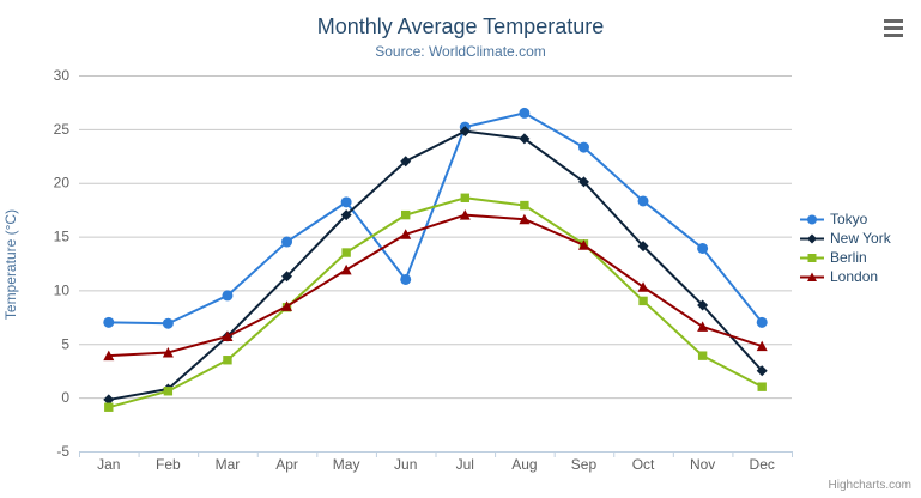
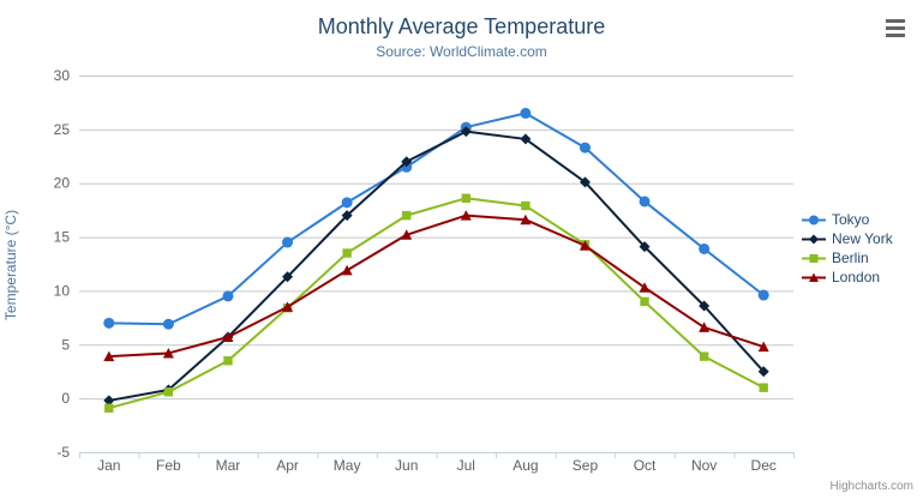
Tokyo/Jun: 11 -> 22
Tokyo/Dec: 7 -> 10
